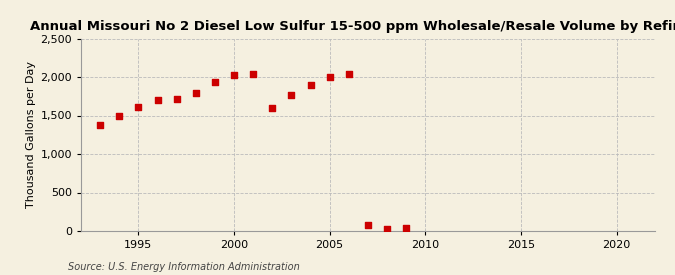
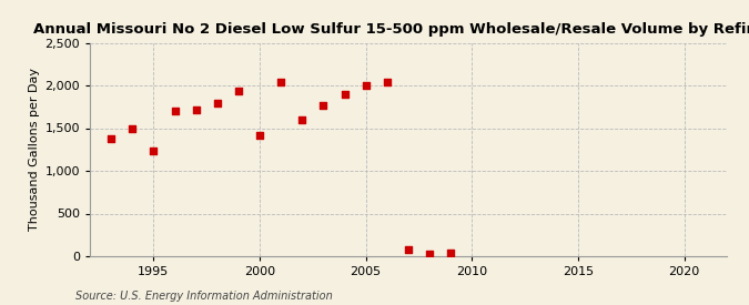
1995: 1,610 -> 1,240
2000: 2,030 -> 1,420
